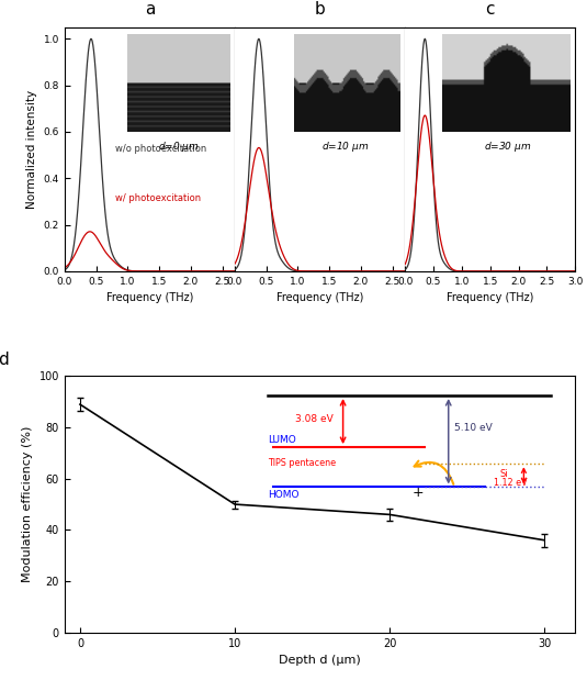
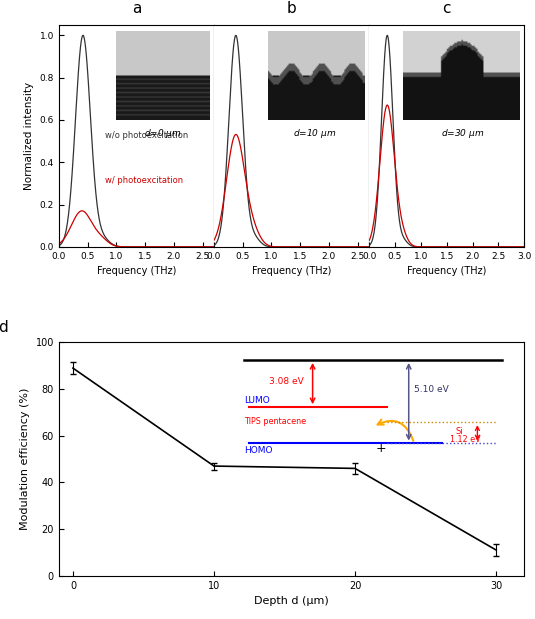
10: 50 -> 47
30: 36 -> 11
